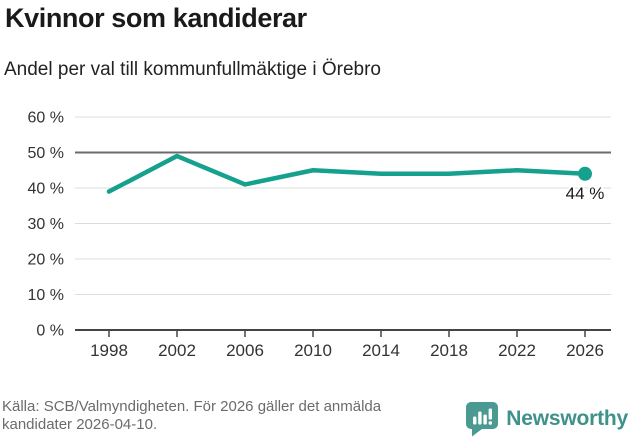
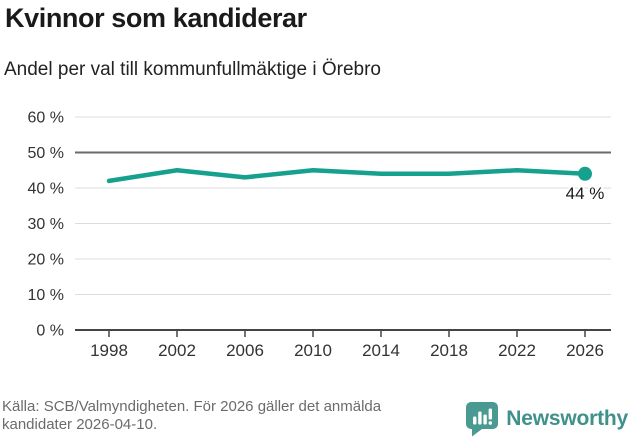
1998: 39% -> 42%
2002: 49% -> 45%
2006: 41% -> 43%
